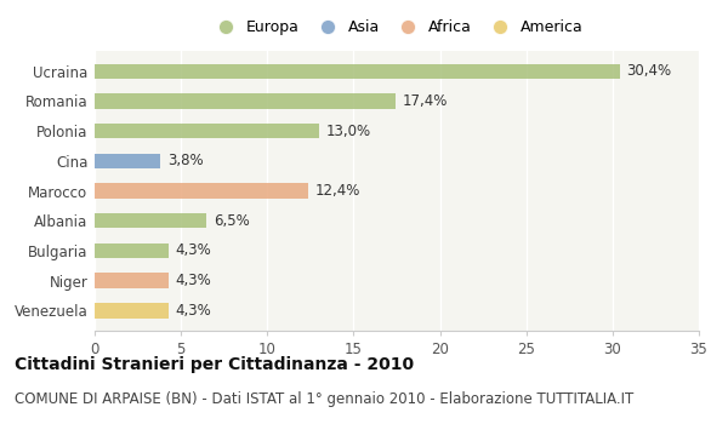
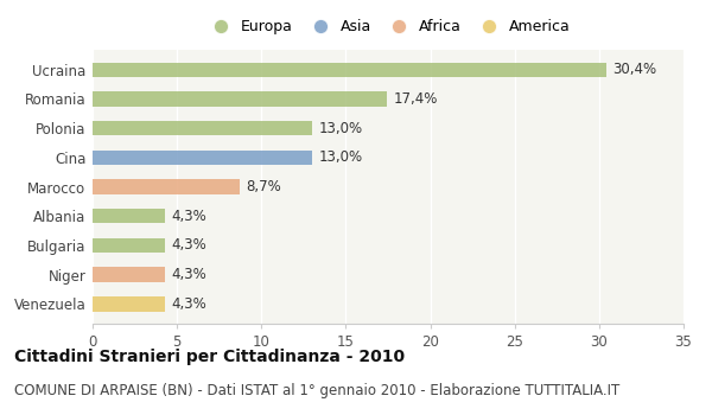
Cina: 3,8% -> 13,0%
Marocco: 12,4% -> 8,7%
Albania: 6,5% -> 4,3%
